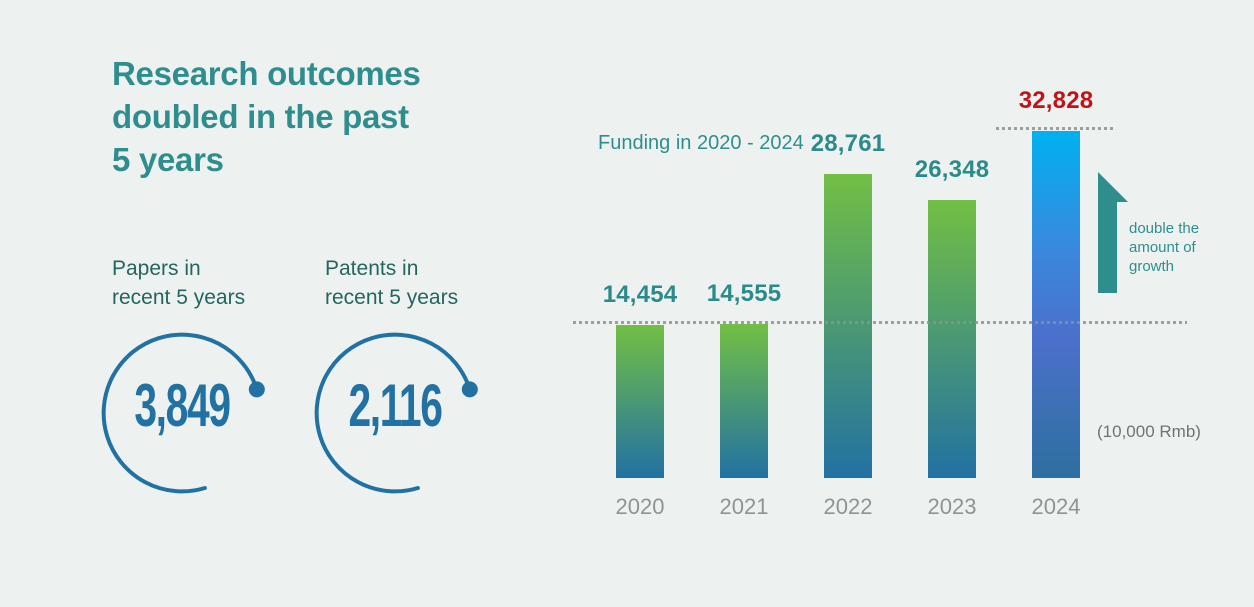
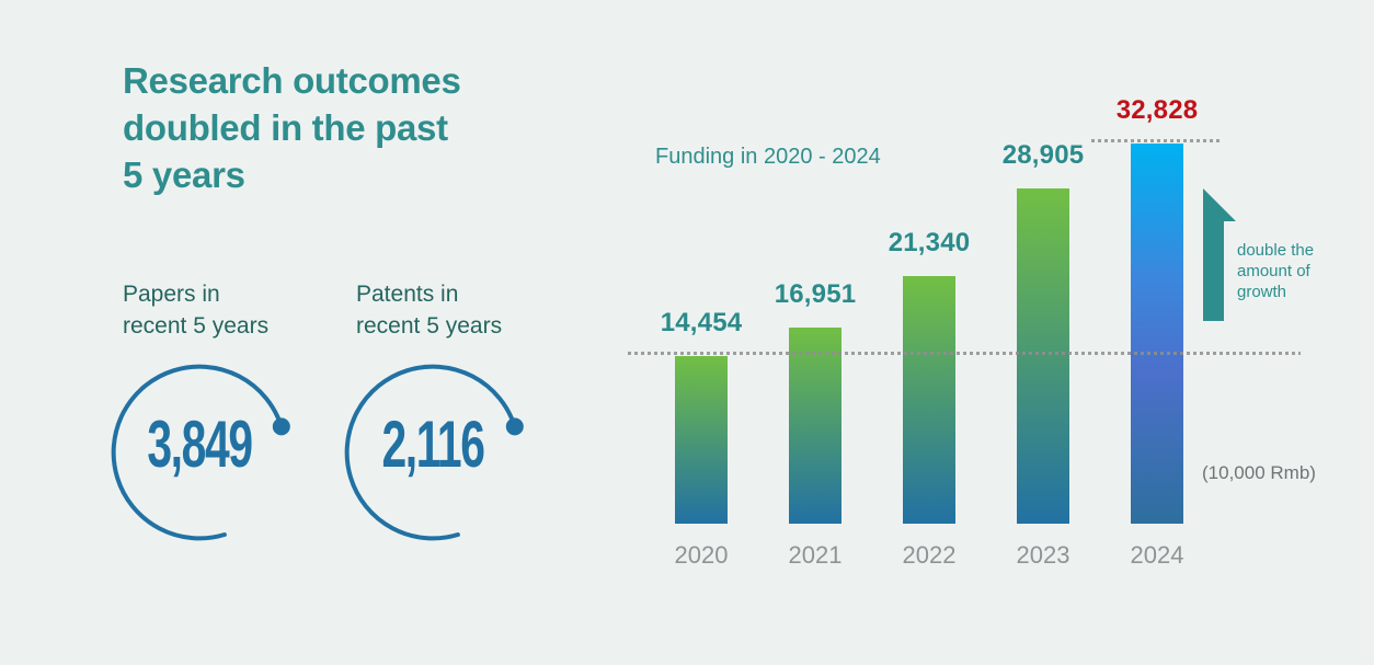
2021: 14,555 -> 16,951
2022: 28,761 -> 21,340
2023: 26,348 -> 28,905
